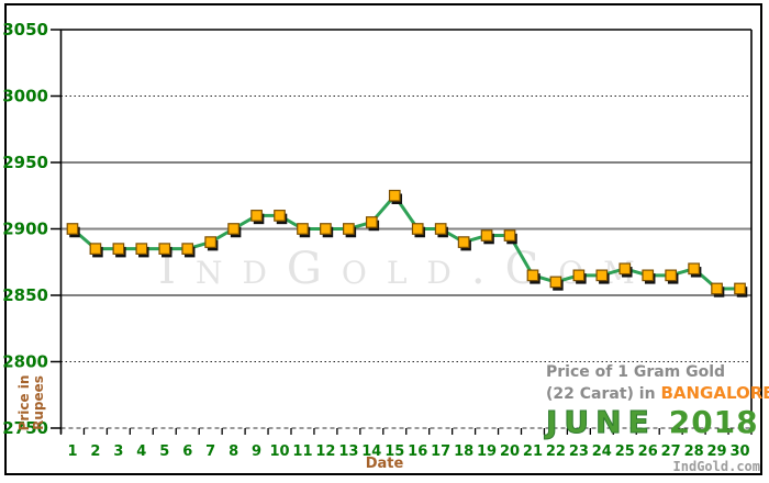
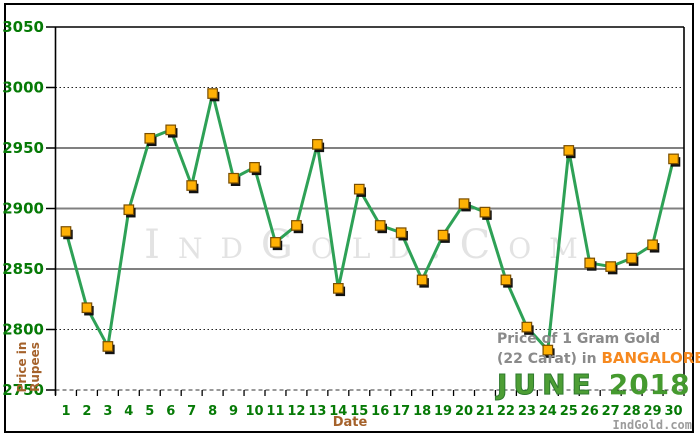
1: 2900 -> 2881
2: 2885 -> 2818
3: 2885 -> 2786
4: 2885 -> 2899
5: 2885 -> 2958
6: 2885 -> 2965
7: 2890 -> 2919
8: 2900 -> 2995
9: 2910 -> 2925
10: 2910 -> 2934
11: 2900 -> 2872
12: 2900 -> 2886
13: 2900 -> 2953
14: 2905 -> 2834
15: 2925 -> 2916
16: 2900 -> 2886
17: 2900 -> 2880
18: 2890 -> 2841
19: 2895 -> 2878
20: 2895 -> 2904
21: 2865 -> 2897
22: 2860 -> 2841
23: 2865 -> 2802
24: 2865 -> 2783
25: 2870 -> 2948
26: 2865 -> 2855
27: 2865 -> 2852
28: 2870 -> 2859
29: 2855 -> 2870
30: 2855 -> 2941
